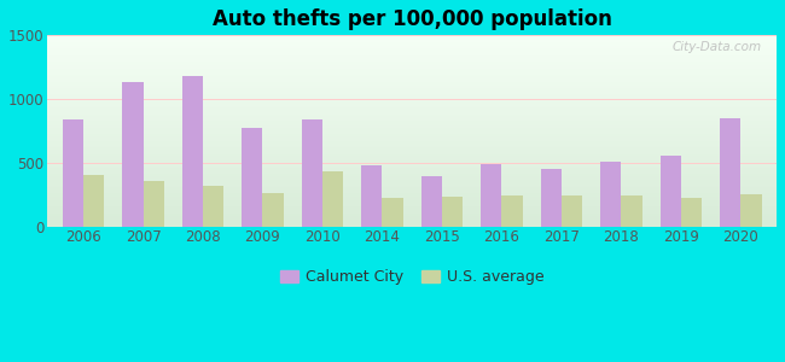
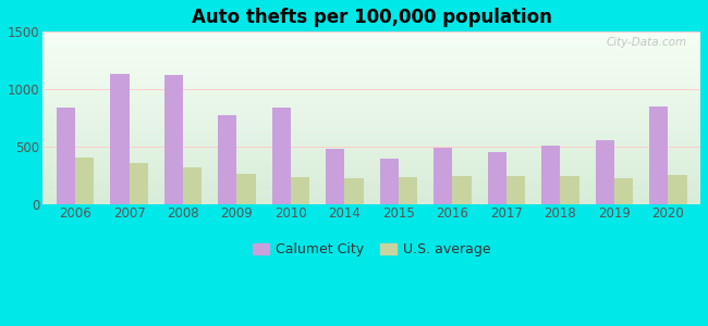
Calumet City/2008: 1180 -> 1120
U.S. average/2010: 430 -> 240
